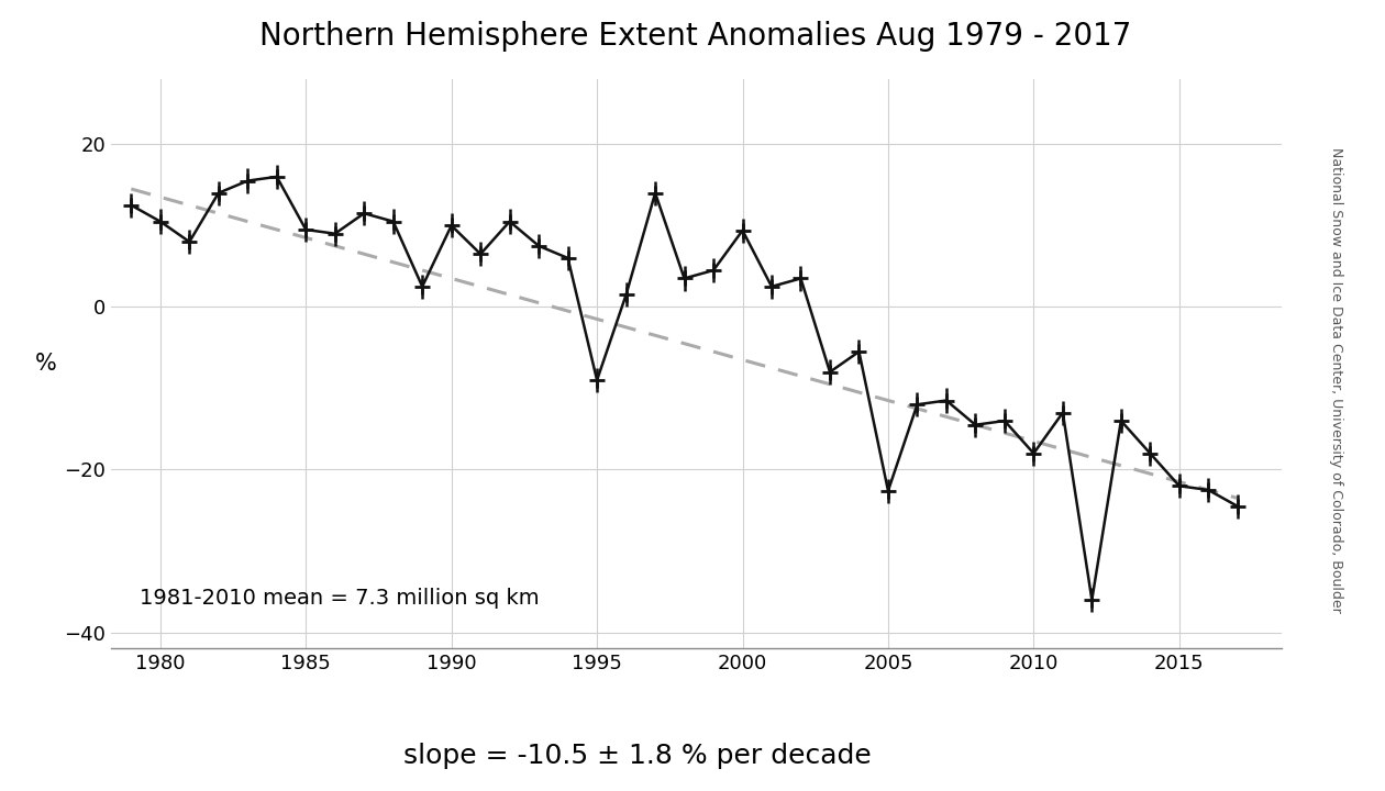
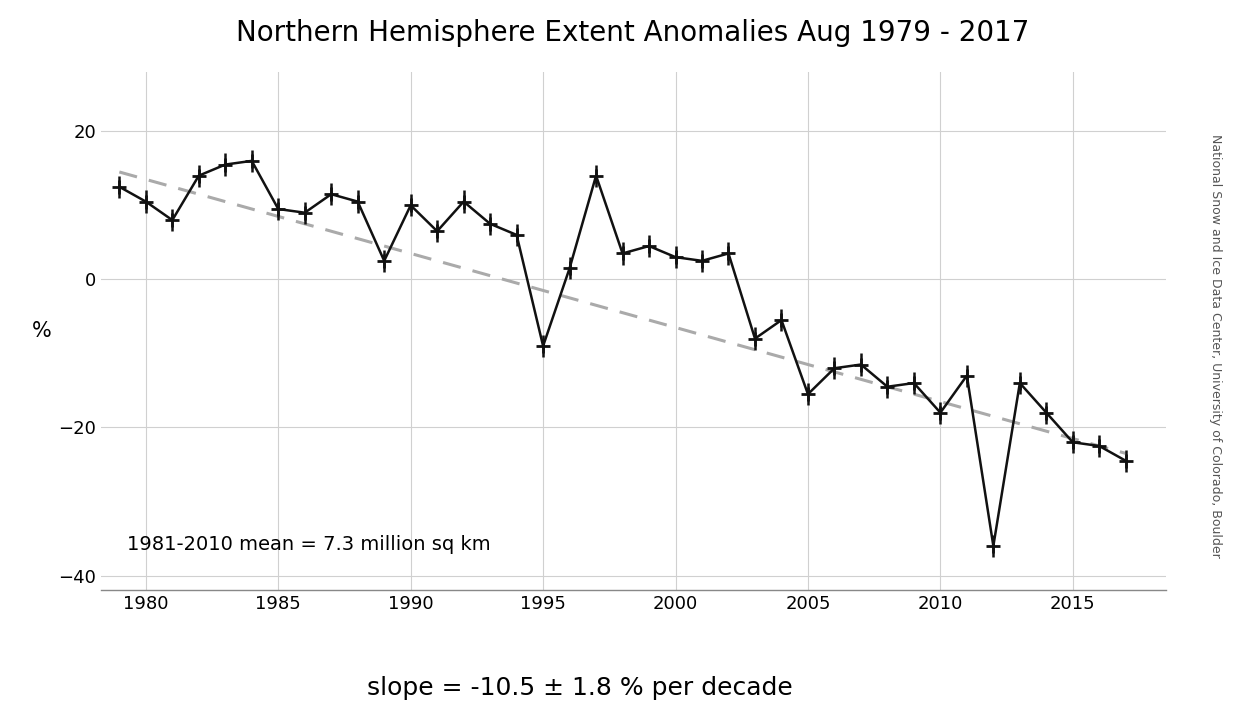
2000: 9.4 -> 3.0
2005: -22.6 -> -15.5
